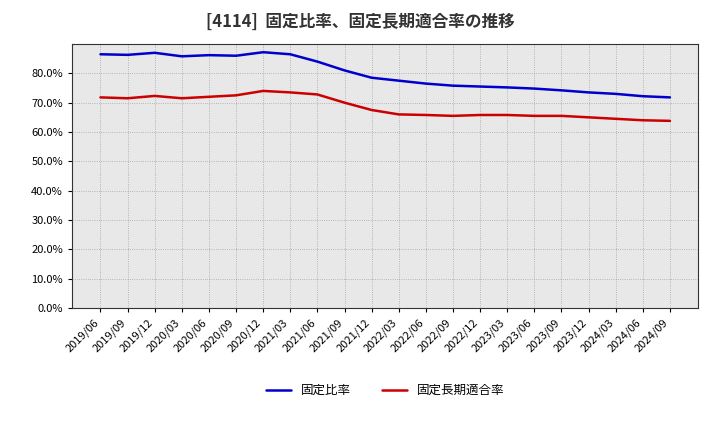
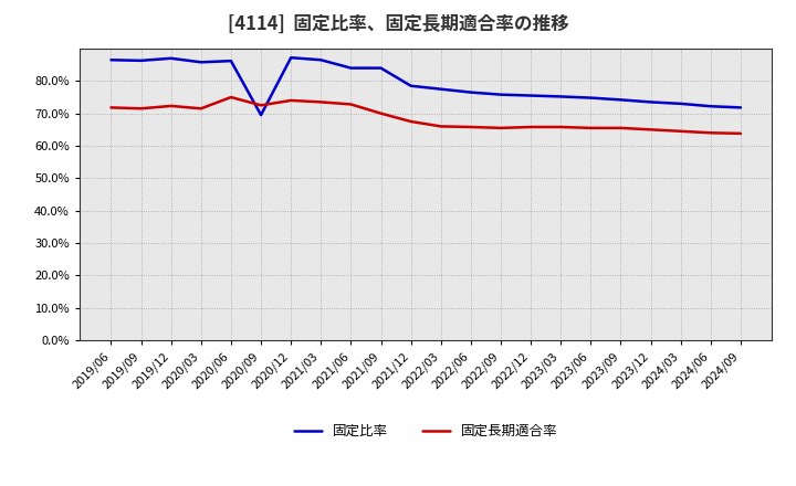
固定長期適合率/2020/06: 72.0% -> 75.0%
固定比率/2020/09: 86.0% -> 69.5%
固定比率/2021/09: 81.0% -> 84.0%
